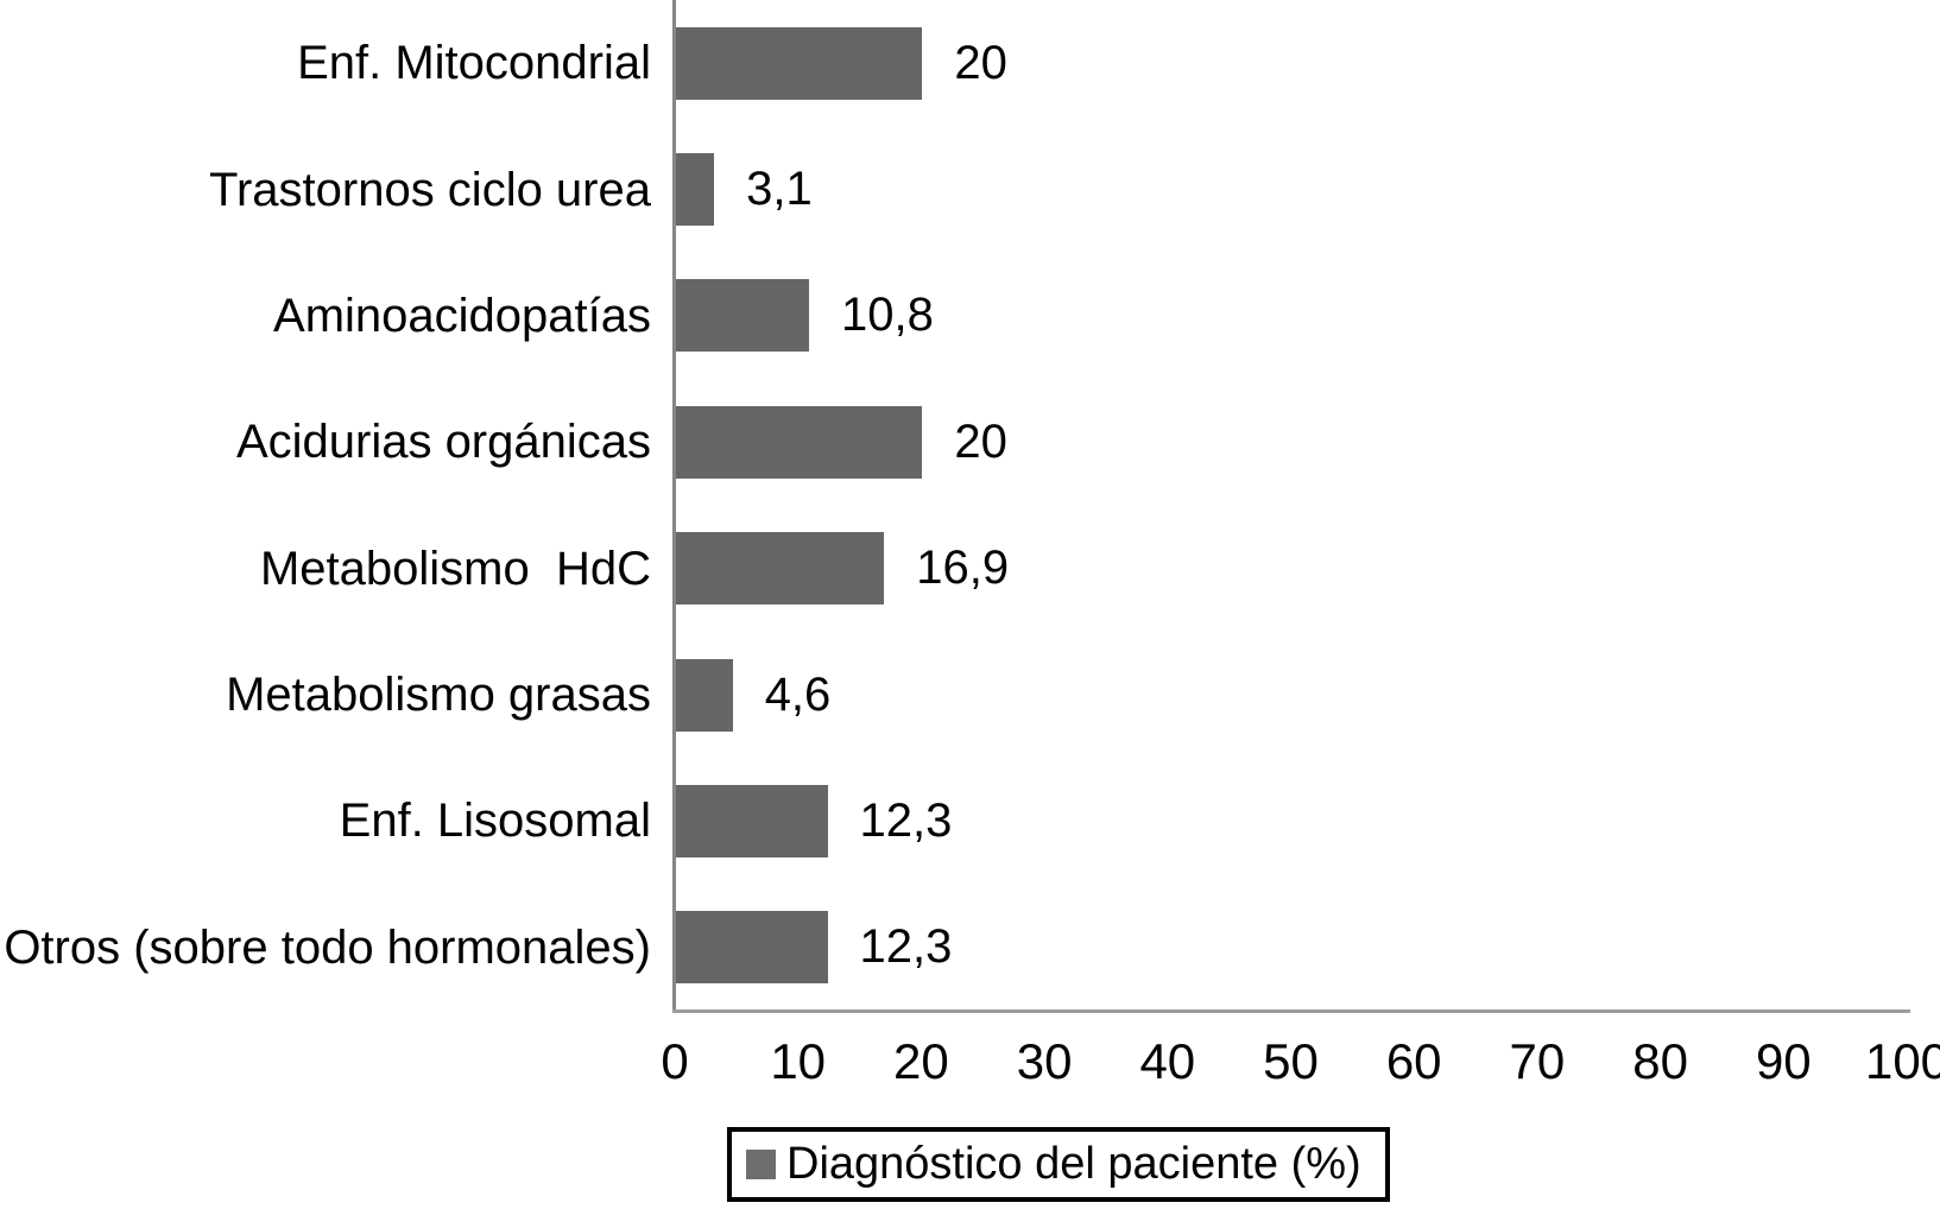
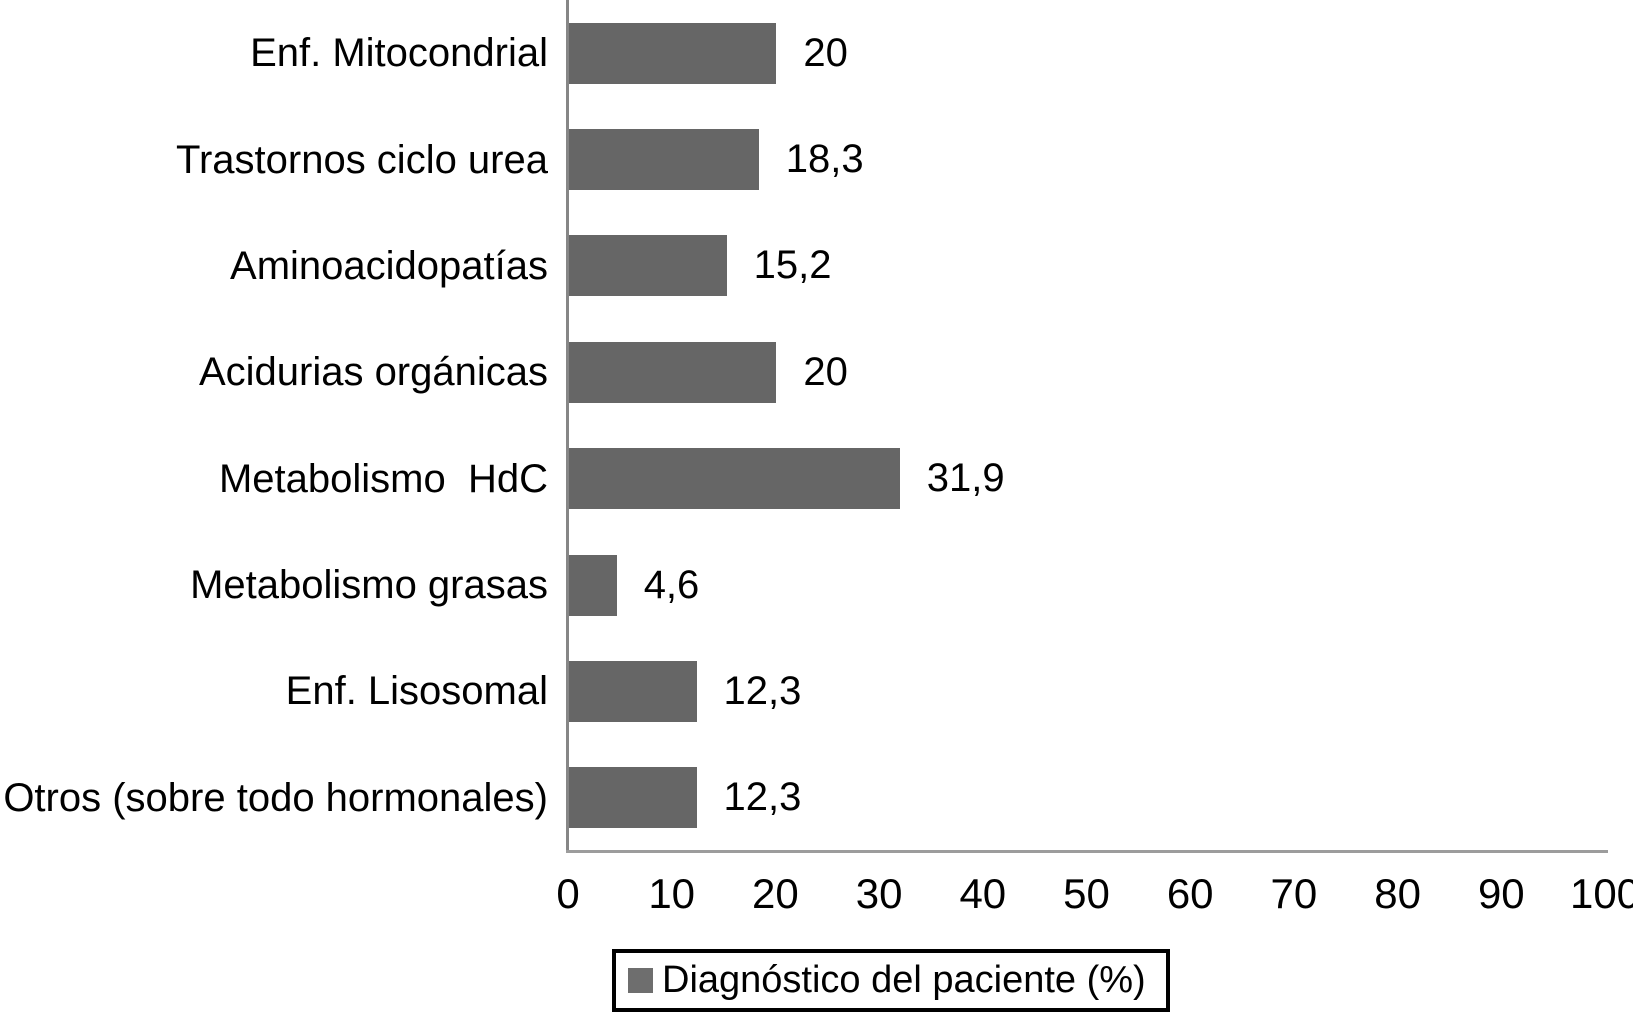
Trastornos ciclo urea: 3,1 -> 18,3
Aminoacidopatías: 10,8 -> 15,2
Metabolismo HdC: 16,9 -> 31,9
